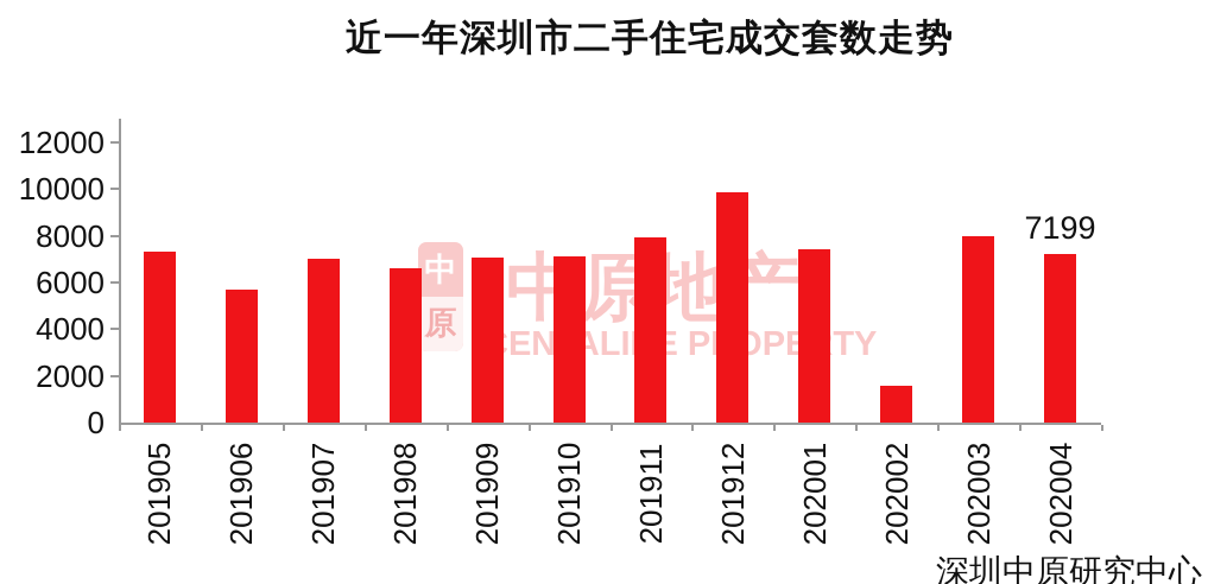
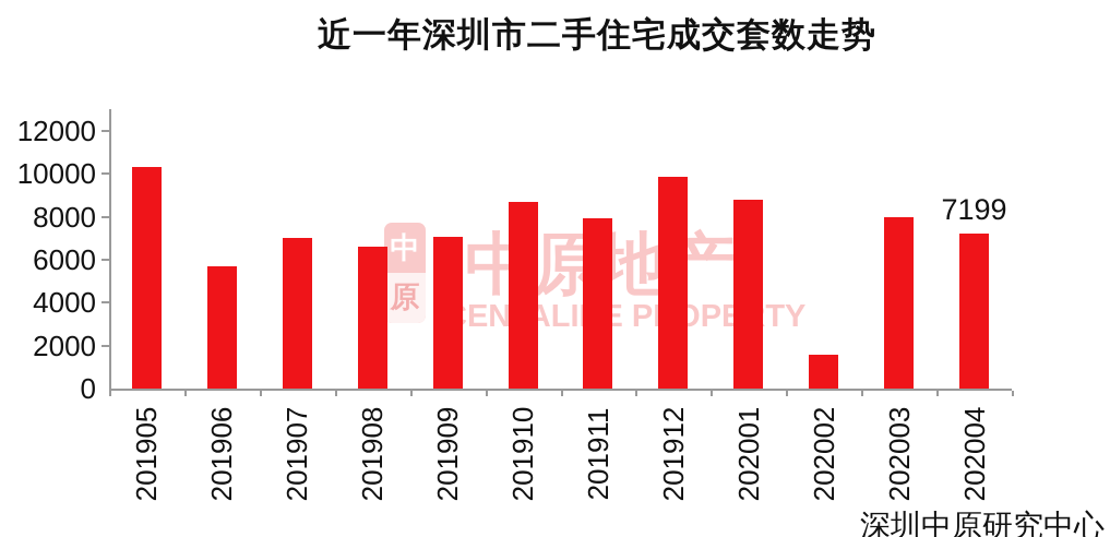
201905: 7300 -> 10300
201910: 7100 -> 8700
202001: 7400 -> 8800
